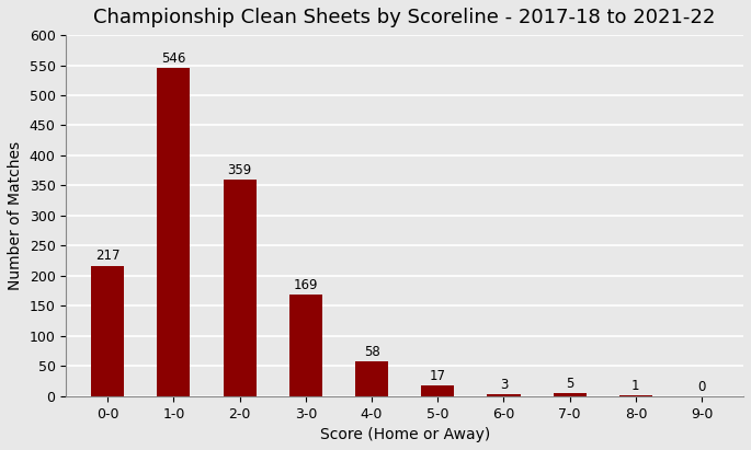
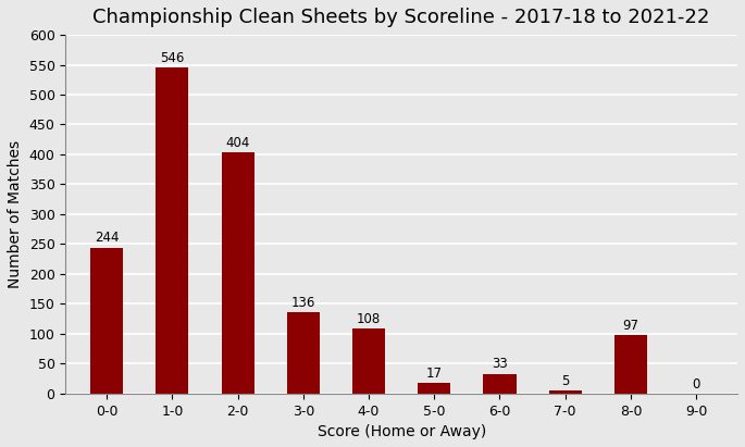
0-0: 217 -> 244
2-0: 359 -> 404
3-0: 169 -> 136
4-0: 58 -> 108
6-0: 3 -> 33
8-0: 1 -> 97
